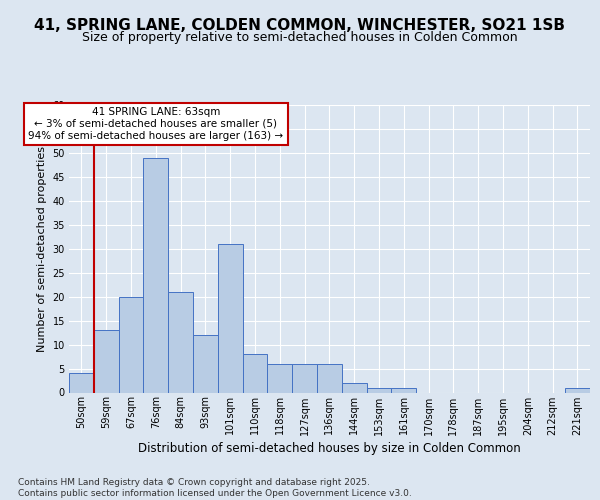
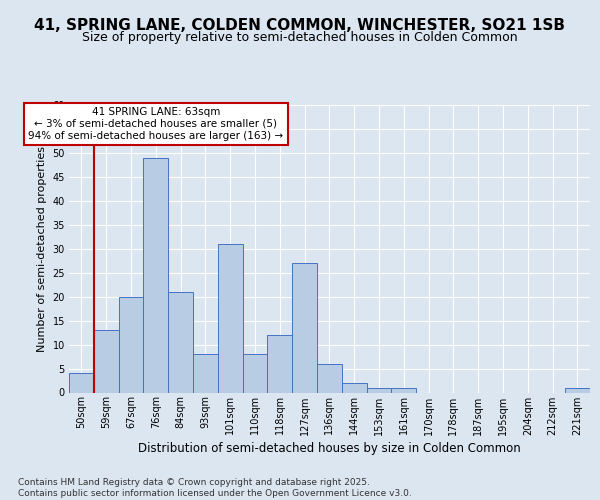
93sqm: 12 -> 8
118sqm: 6 -> 12
127sqm: 6 -> 27
